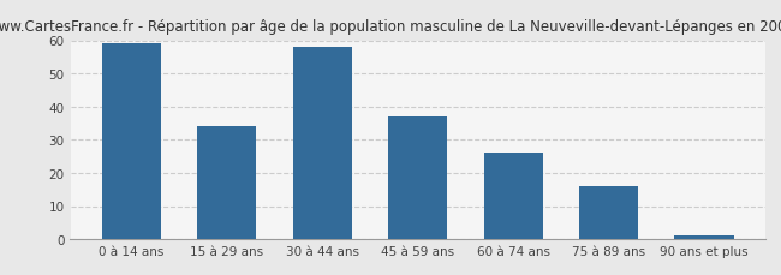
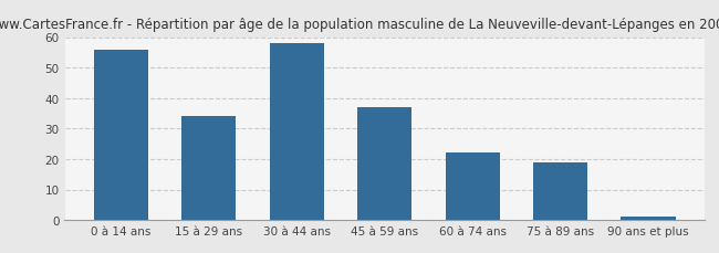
0 à 14 ans: 59 -> 56
60 à 74 ans: 26 -> 22
75 à 89 ans: 16 -> 19
